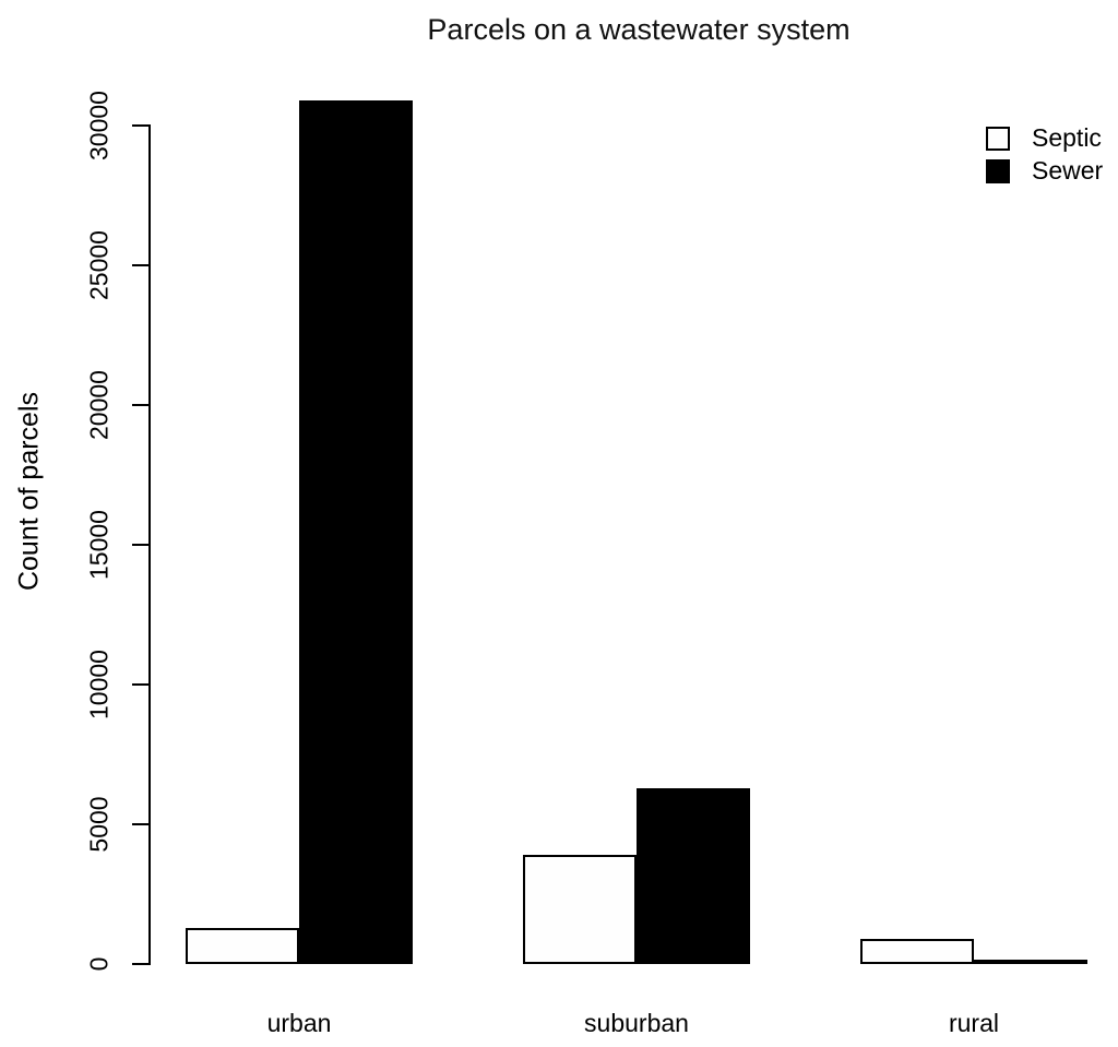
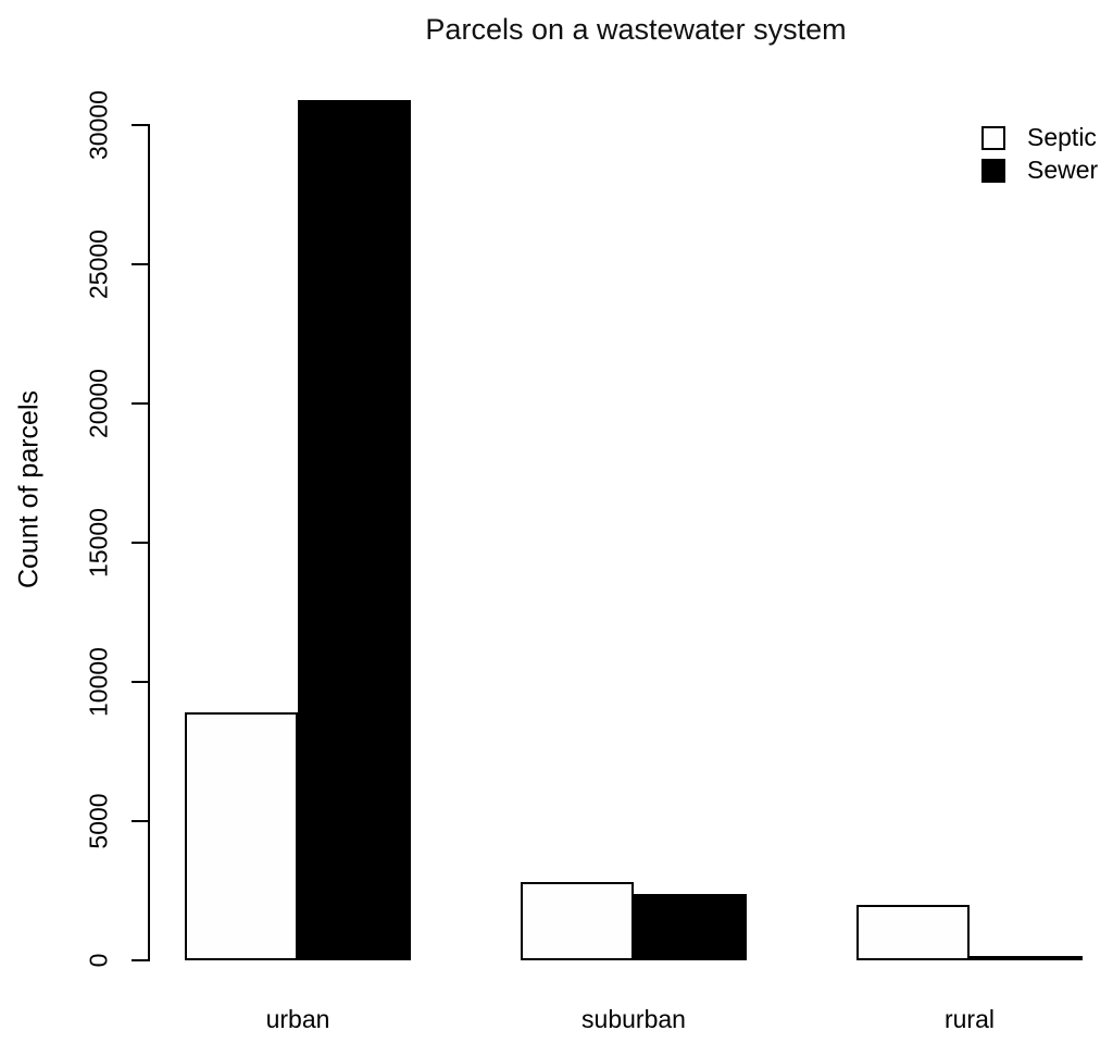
Septic/urban: 1300 -> 8900
Septic/suburban: 3900 -> 2800
Sewer/suburban: 6300 -> 2400
Septic/rural: 900 -> 2000
